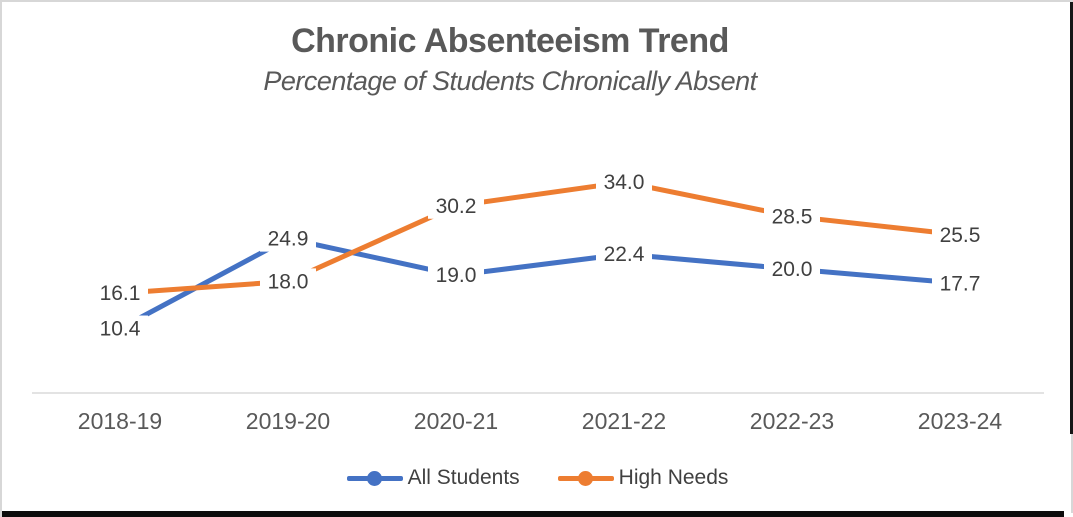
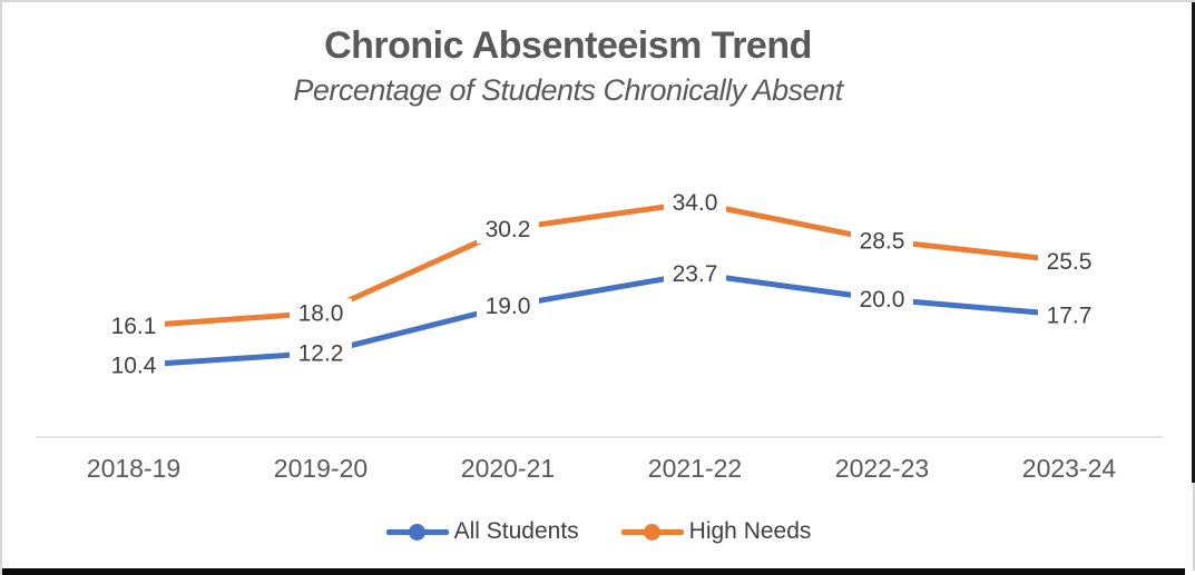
All Students/2019-20: 24.9 -> 12.2
All Students/2021-22: 22.4 -> 23.7
